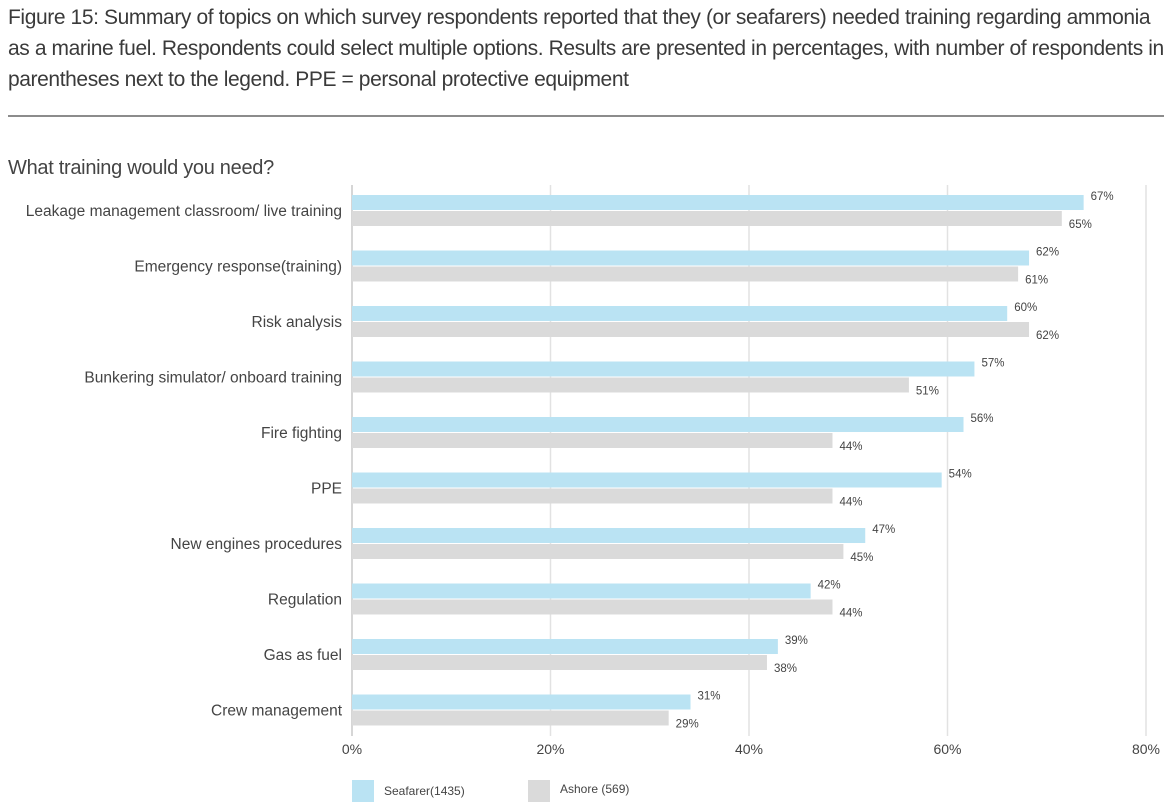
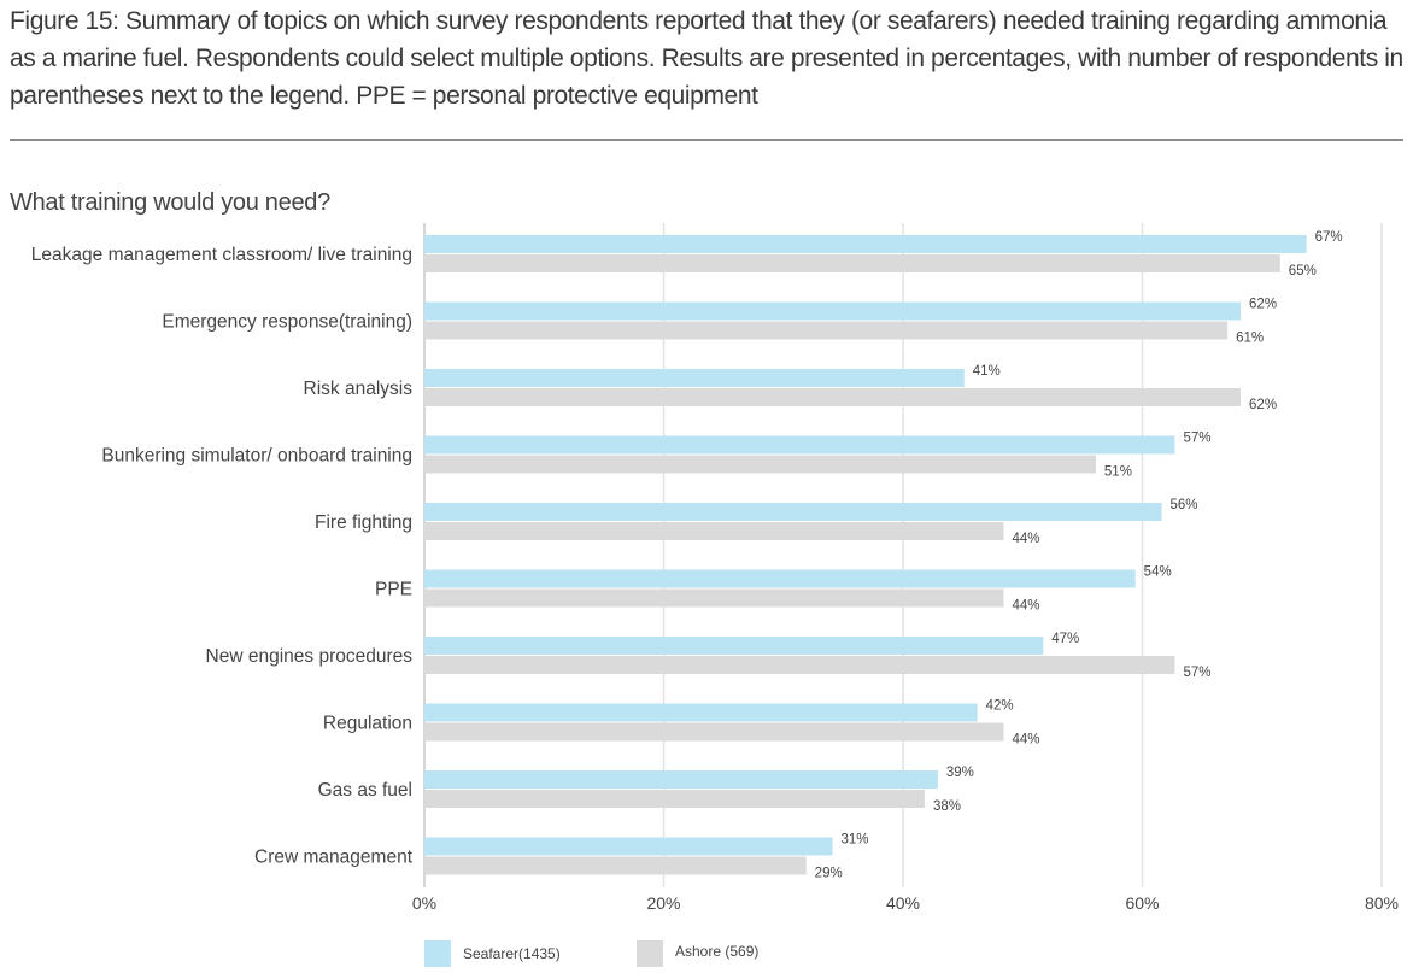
Seafarer(1435)/Risk analysis: 60% -> 41%
Ashore (569)/New engines procedures: 45% -> 57%
